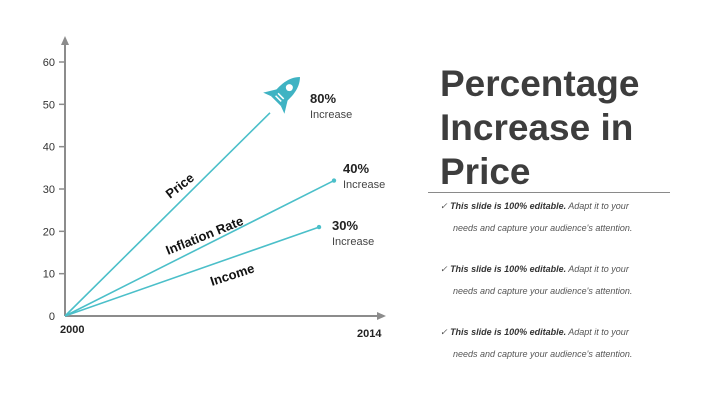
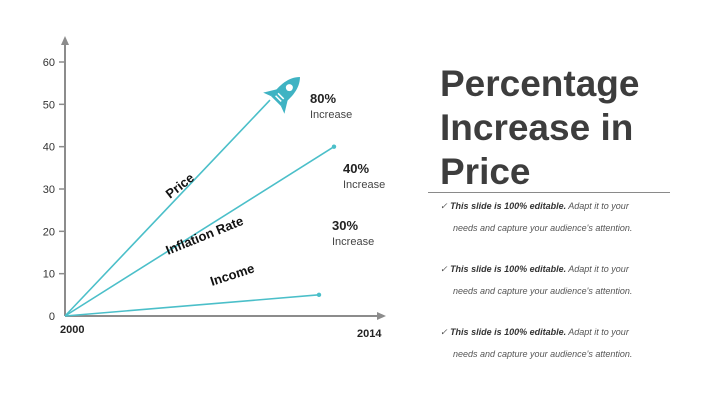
Price/2014: 48 -> 51
Inflation Rate/2014: 32 -> 40
Income/2014: 21 -> 5
